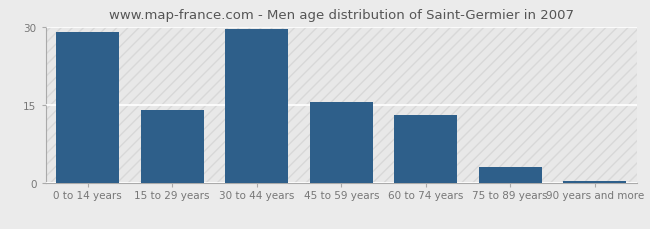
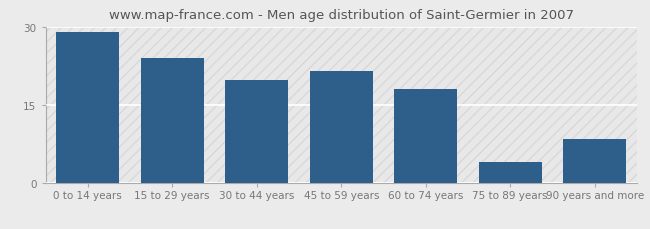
15 to 29 years: 14.0 -> 24.0
30 to 44 years: 29.5 -> 19.8
45 to 59 years: 15.5 -> 21.4
60 to 74 years: 13.0 -> 18.0
75 to 89 years: 3.0 -> 4.0
90 years and more: 0.3 -> 8.4
